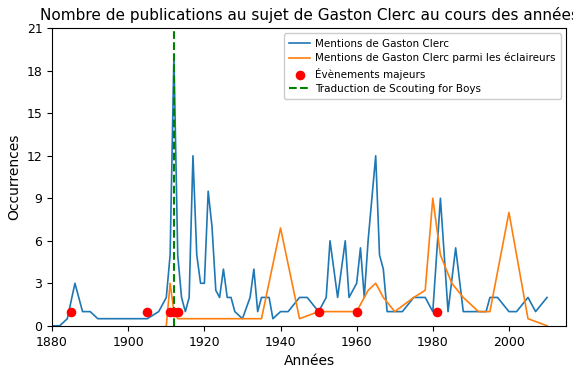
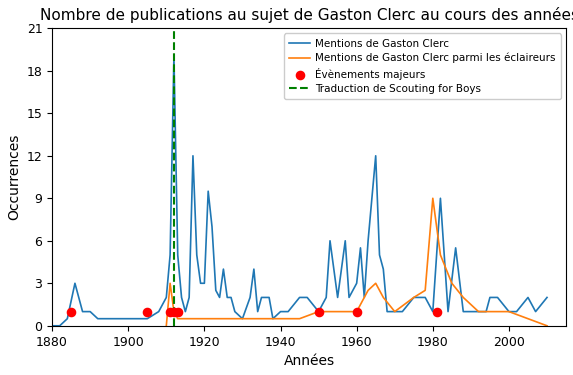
Mentions de Gaston Clerc parmi les éclaireurs/1940: 6.9 -> 0.5
Mentions de Gaston Clerc parmi les éclaireurs/2000: 8.0 -> 1.0
